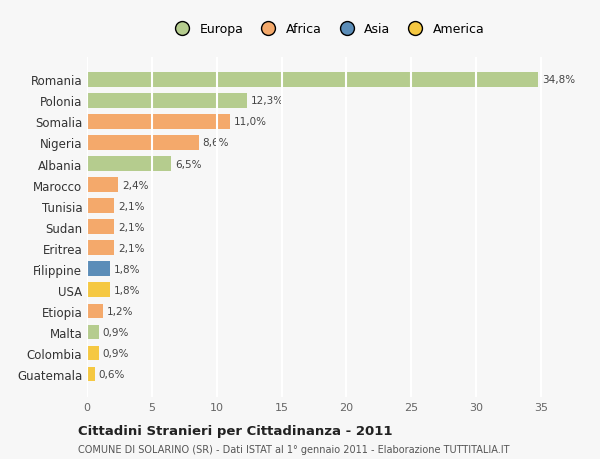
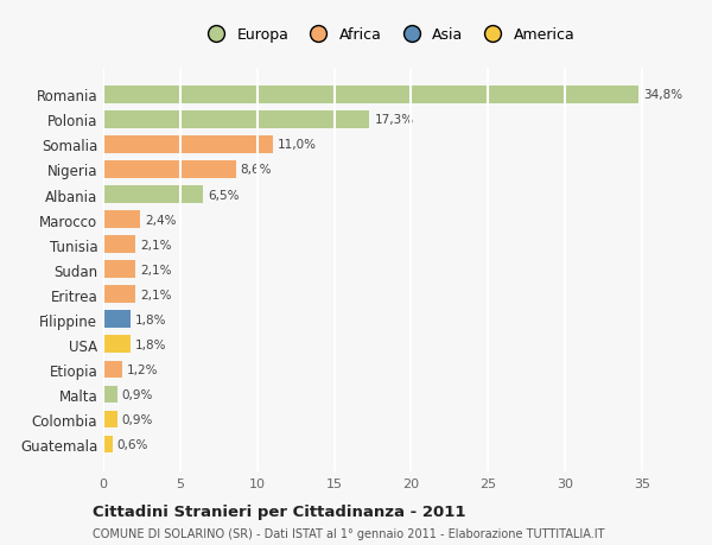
Polonia: 12,3% -> 17,3%
